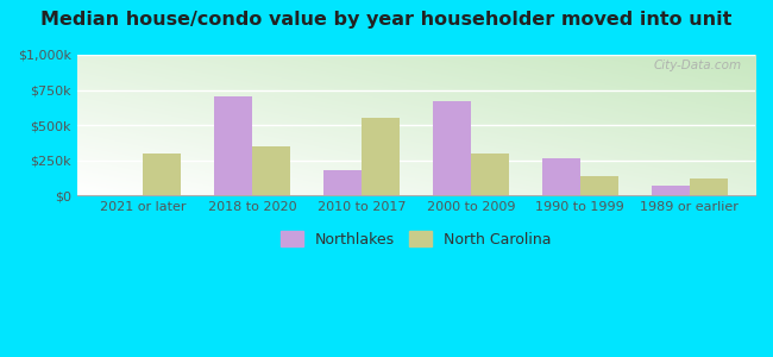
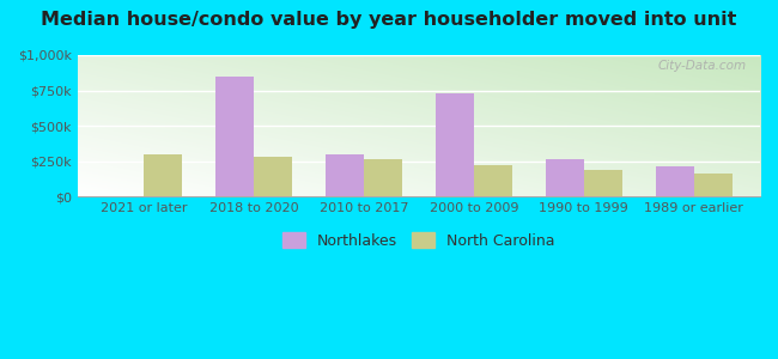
Northlakes/2018 to 2020: $700k -> $850k
North Carolina/2018 to 2020: $350k -> $280k
Northlakes/2010 to 2017: $180k -> $300k
North Carolina/2010 to 2017: $550k -> $260k
Northlakes/2000 to 2009: $670k -> $730k
North Carolina/2000 to 2009: $300k -> $220k
North Carolina/1990 to 1999: $140k -> $180k
Northlakes/1989 or earlier: $70k -> $210k
North Carolina/1989 or earlier: $120k -> $160k
